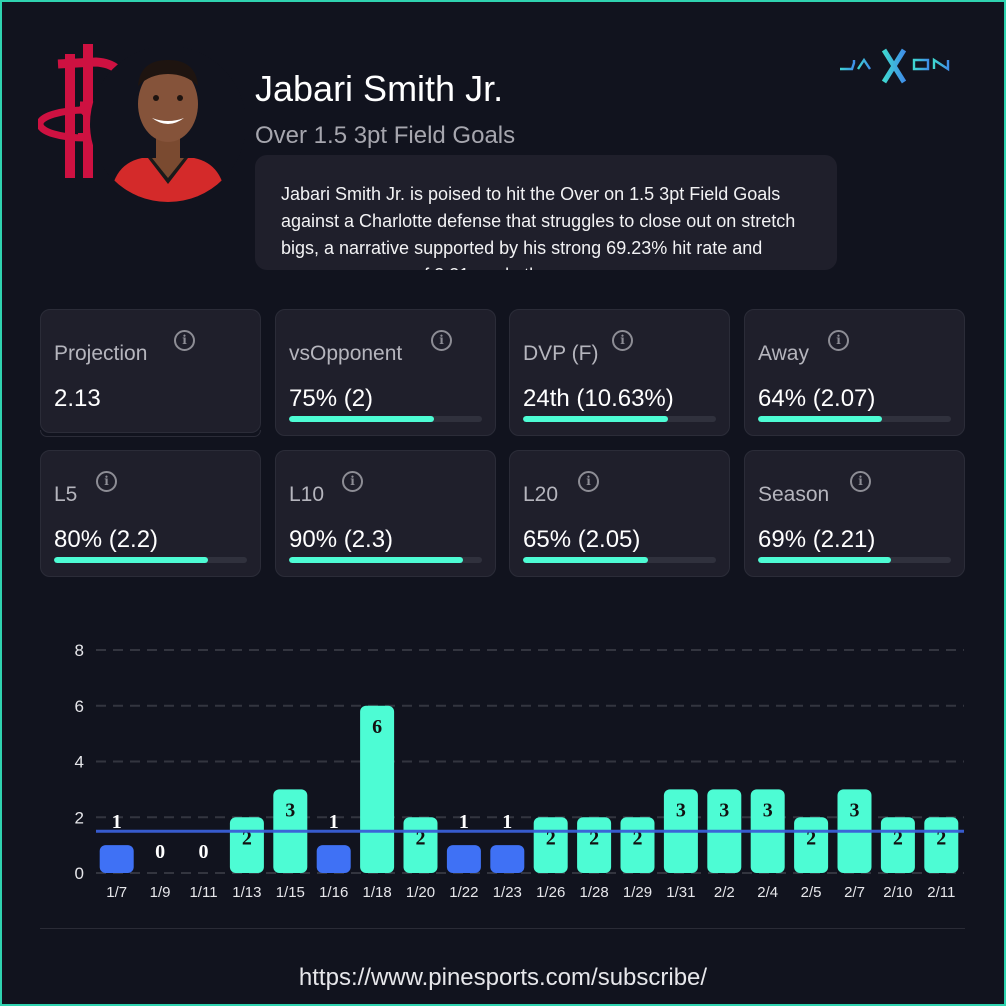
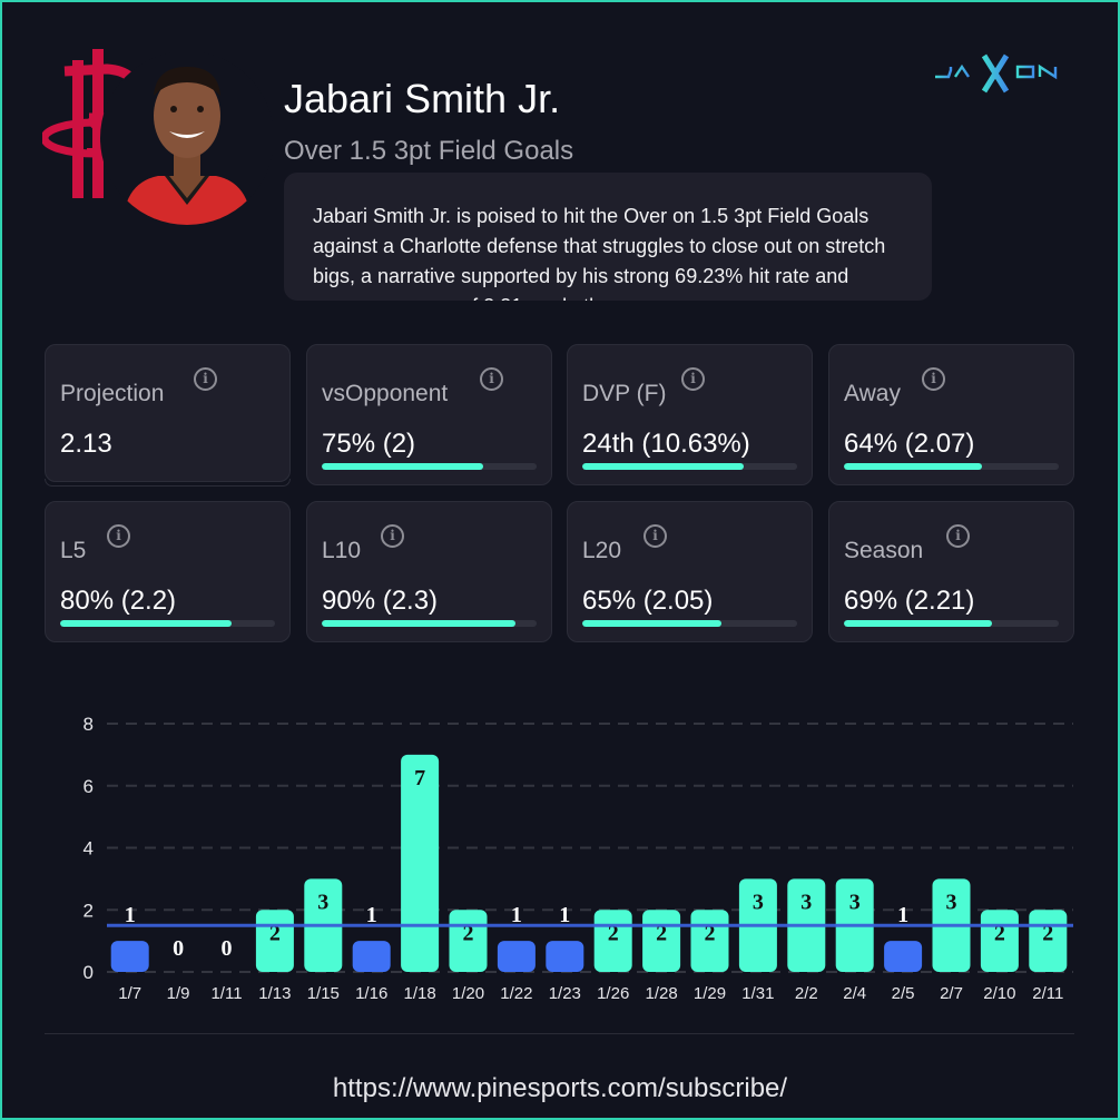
1/18: 6 -> 7
2/5: 2 -> 1
